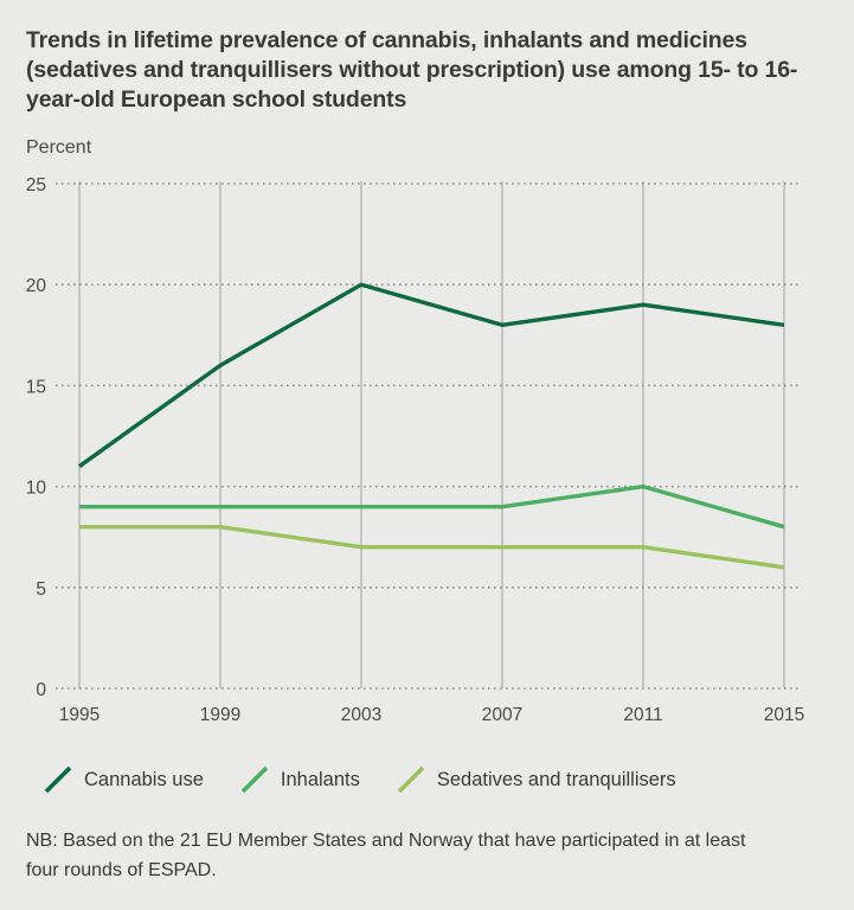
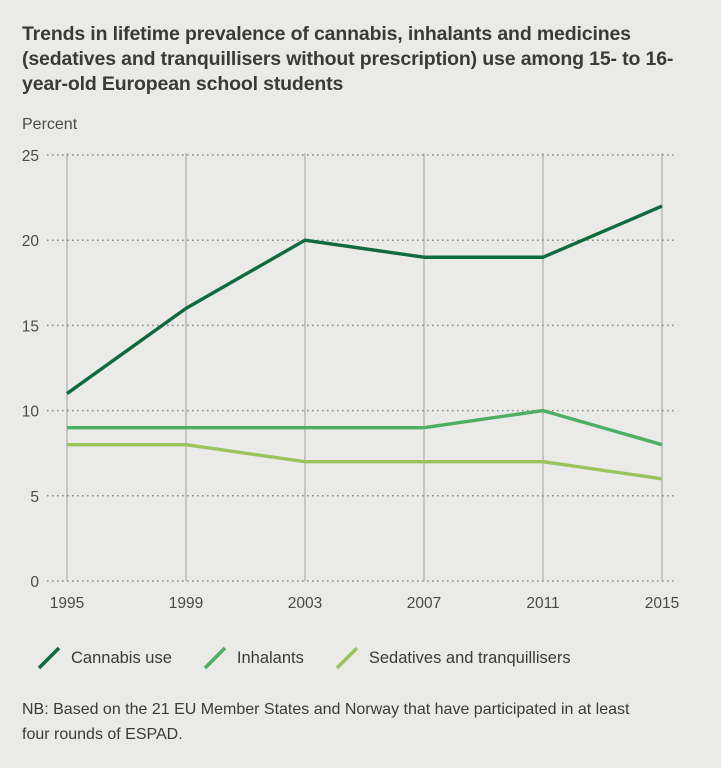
Cannabis use/2007: 18 -> 19
Cannabis use/2015: 18 -> 22
